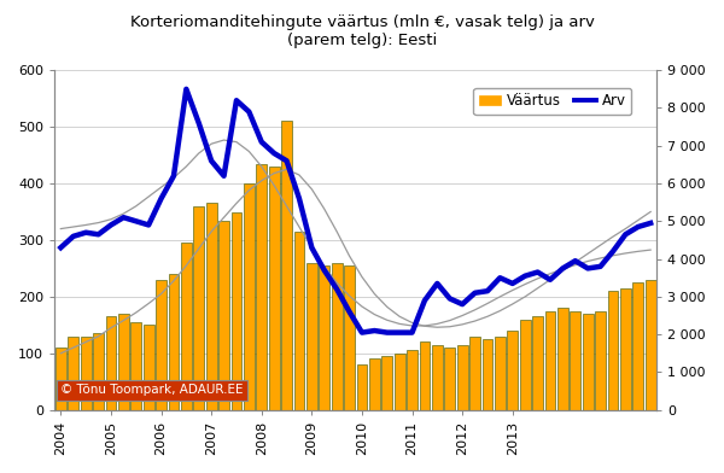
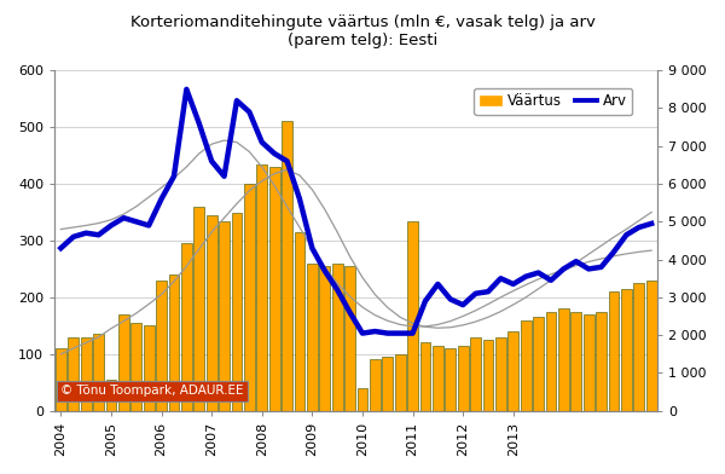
Väärtus/2005: 165 -> 55
Väärtus/2007: 365 -> 345
Väärtus/2010: 80 -> 40
Väärtus/2011: 105 -> 335
